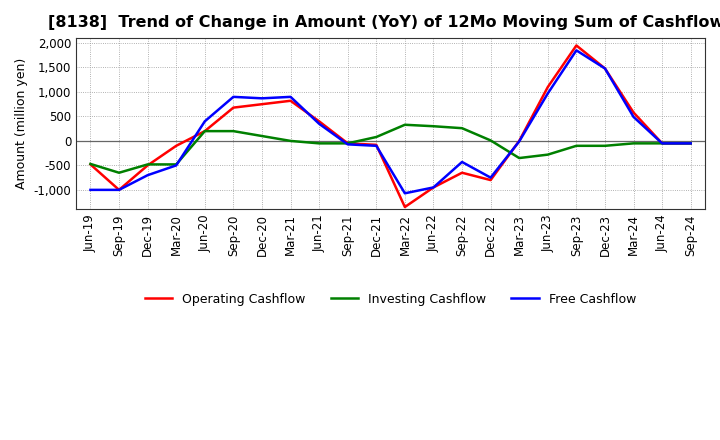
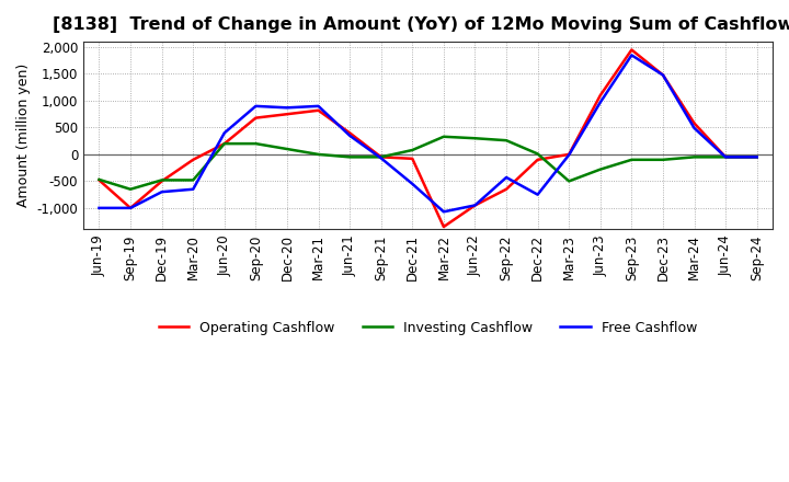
Free Cashflow/Mar-20: -500 -> -650
Free Cashflow/Dec-21: -100 -> -550
Operating Cashflow/Dec-22: -800 -> -100
Investing Cashflow/Mar-23: -350 -> -500
